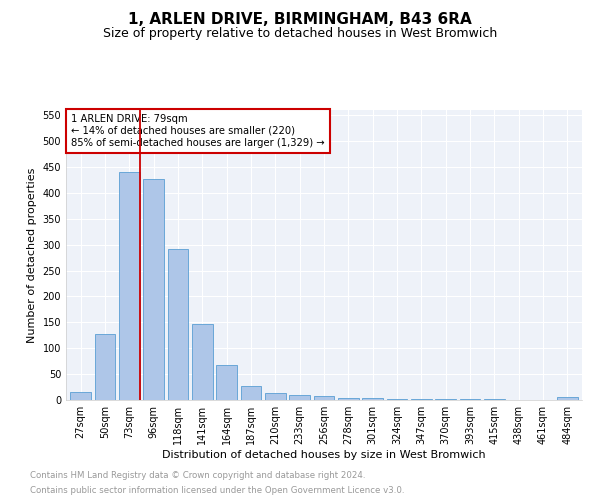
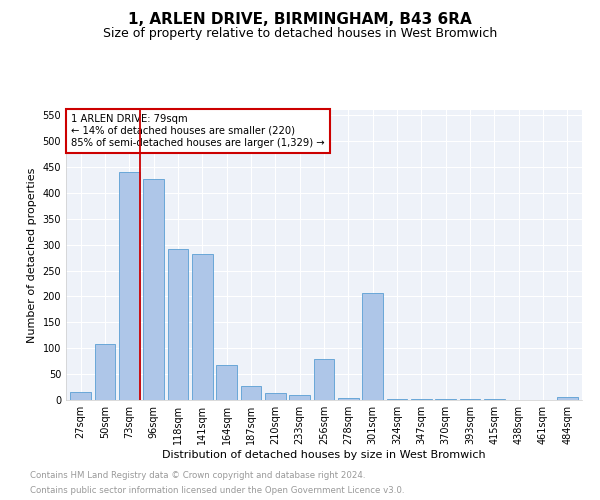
50sqm: 127 -> 108
141sqm: 147 -> 282
256sqm: 8 -> 80
301sqm: 3 -> 206
